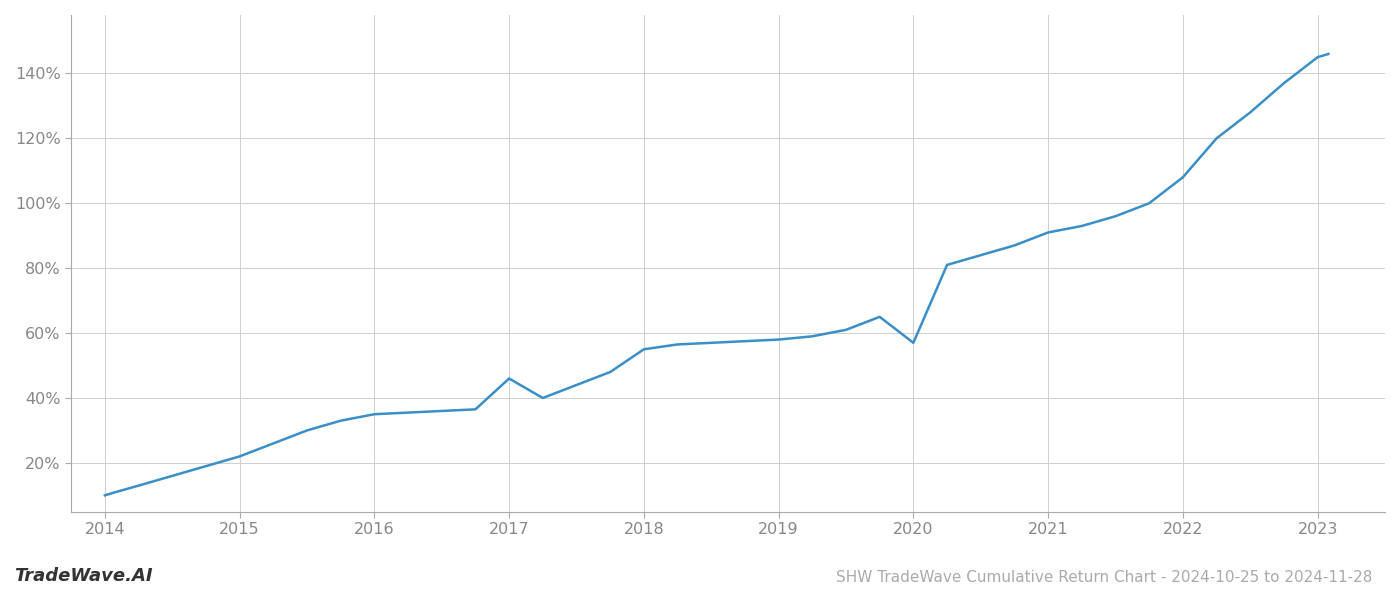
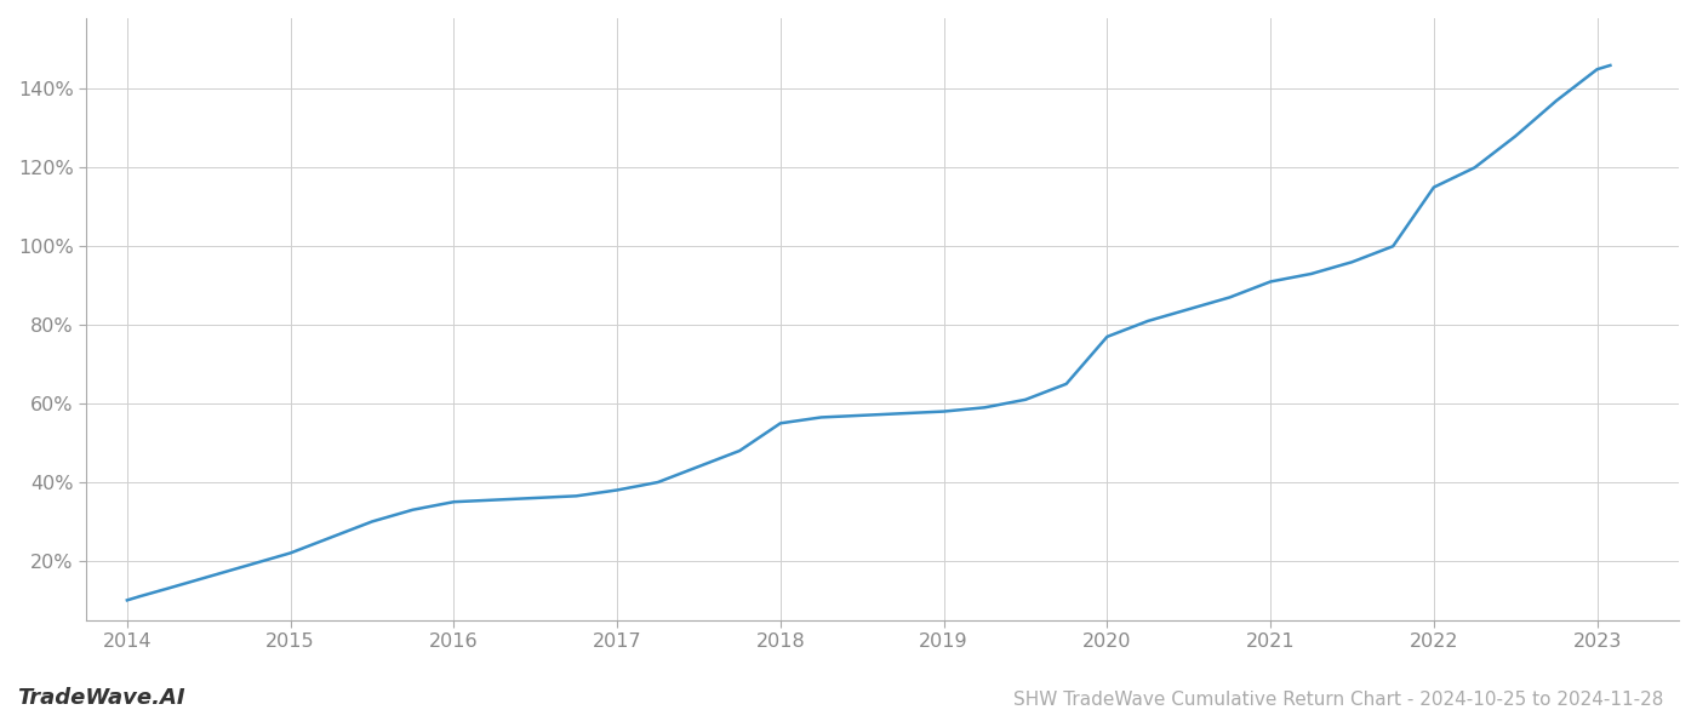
2017: 46.0% -> 38.0%
2020: 57.0% -> 77.0%
2022: 108.0% -> 115.0%
